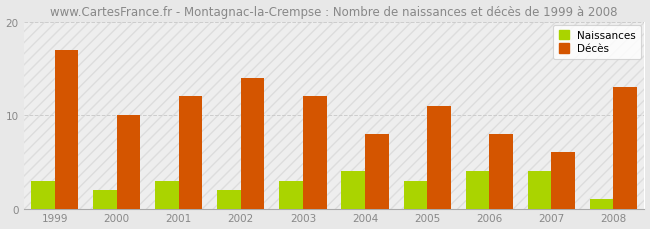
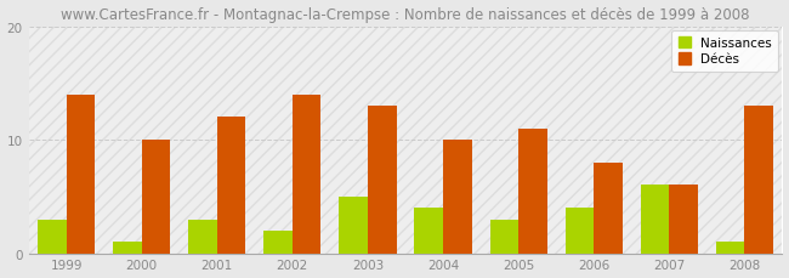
Décès/1999: 17 -> 14
Naissances/2000: 2 -> 1
Naissances/2003: 3 -> 5
Décès/2003: 12 -> 13
Décès/2004: 8 -> 10
Naissances/2007: 4 -> 6
